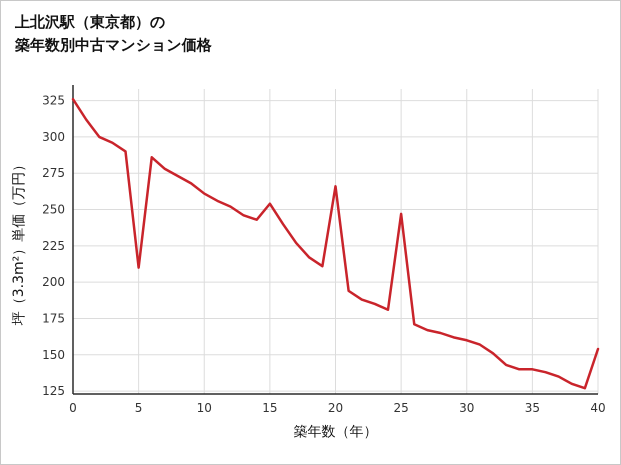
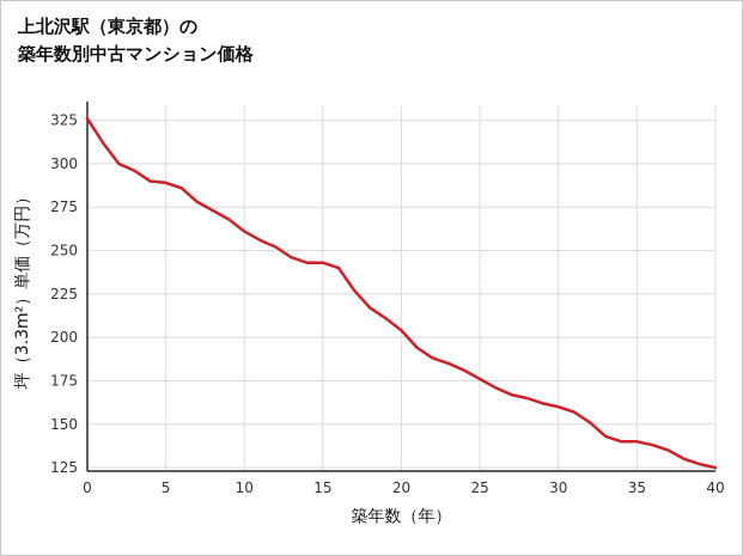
5: 210 -> 289
15: 254 -> 243
20: 266 -> 204
25: 247 -> 176
40: 154 -> 125
